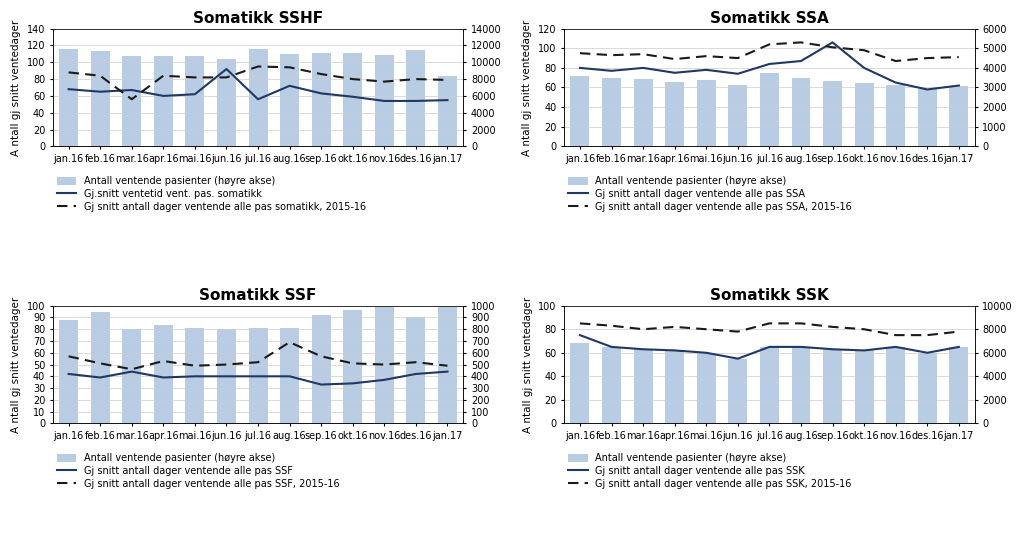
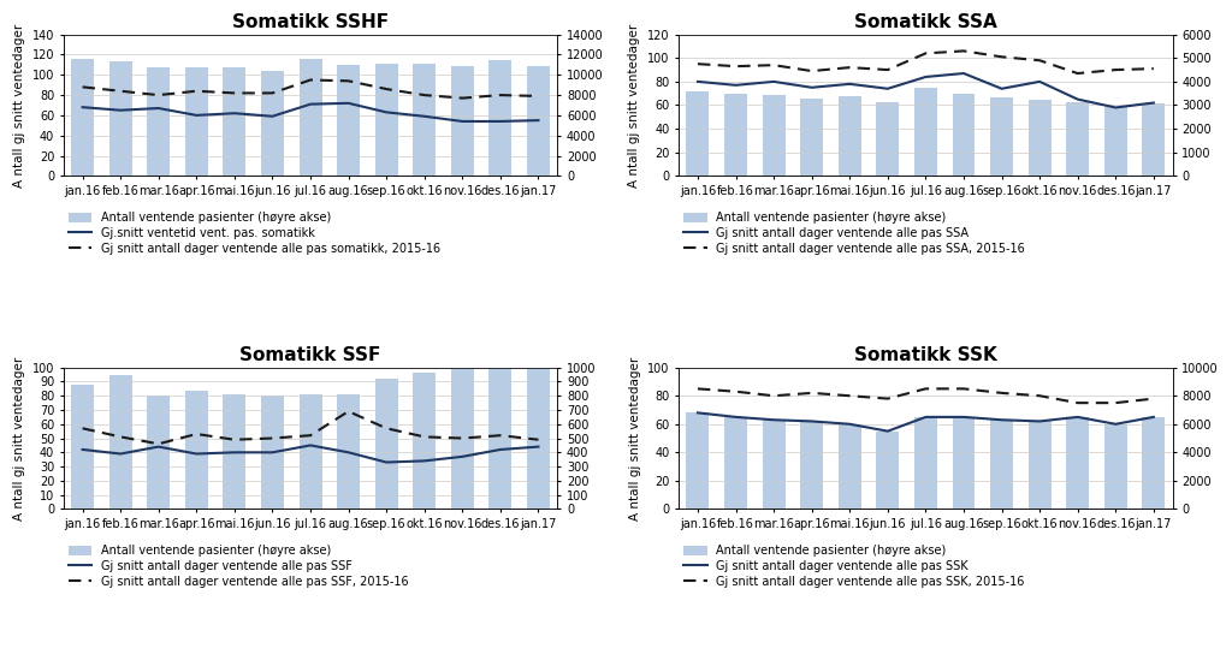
Somatikk SSHF/Gj snitt antall dager ventende alle pas somatikk, 2015-16/mar.16: 56 -> 80
Somatikk SSHF/Gj.snitt ventetid vent. pas. somatikk/jun.16: 92 -> 59
Somatikk SSHF/Gj.snitt ventetid vent. pas. somatikk/jul.16: 56 -> 71
Somatikk SSHF/Antall ventende pasienter (høyre akse)/jan.17: 8400 -> 10900
Somatikk SSA/Gj snitt antall dager ventende alle pas SSA/sep.16: 106 -> 74
Somatikk SSF/Gj snitt antall dager ventende alle pas SSF/jul.16: 40 -> 45
Somatikk SSF/Antall ventende pasienter (høyre akse)/des.16: 900 -> 1000
Somatikk SSK/Gj snitt antall dager ventende alle pas SSK/jan.16: 75 -> 68
